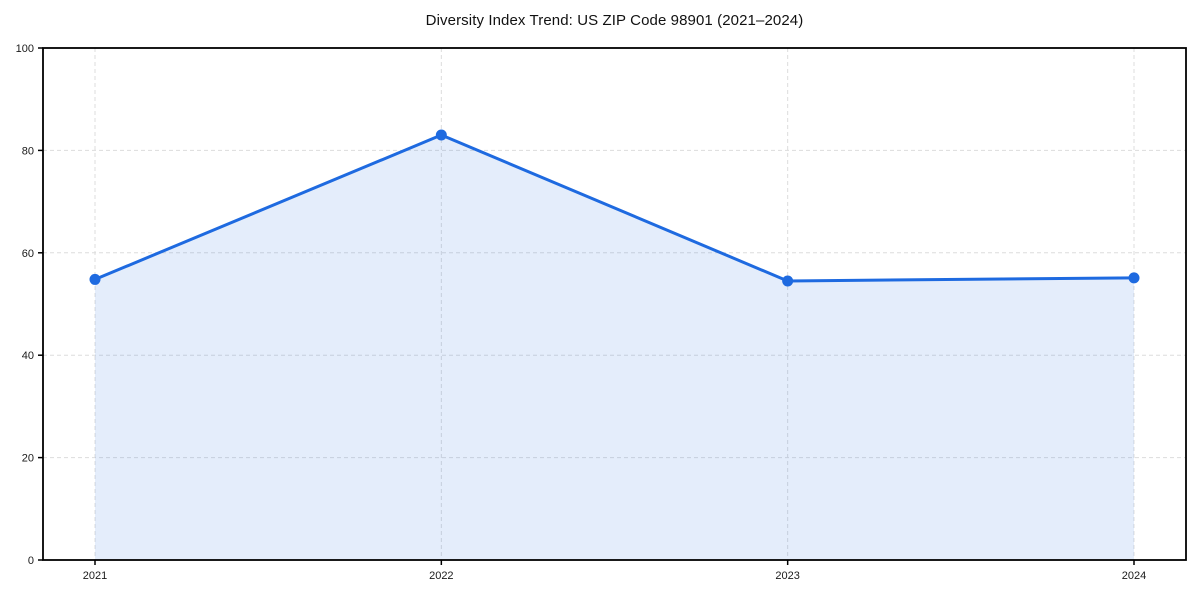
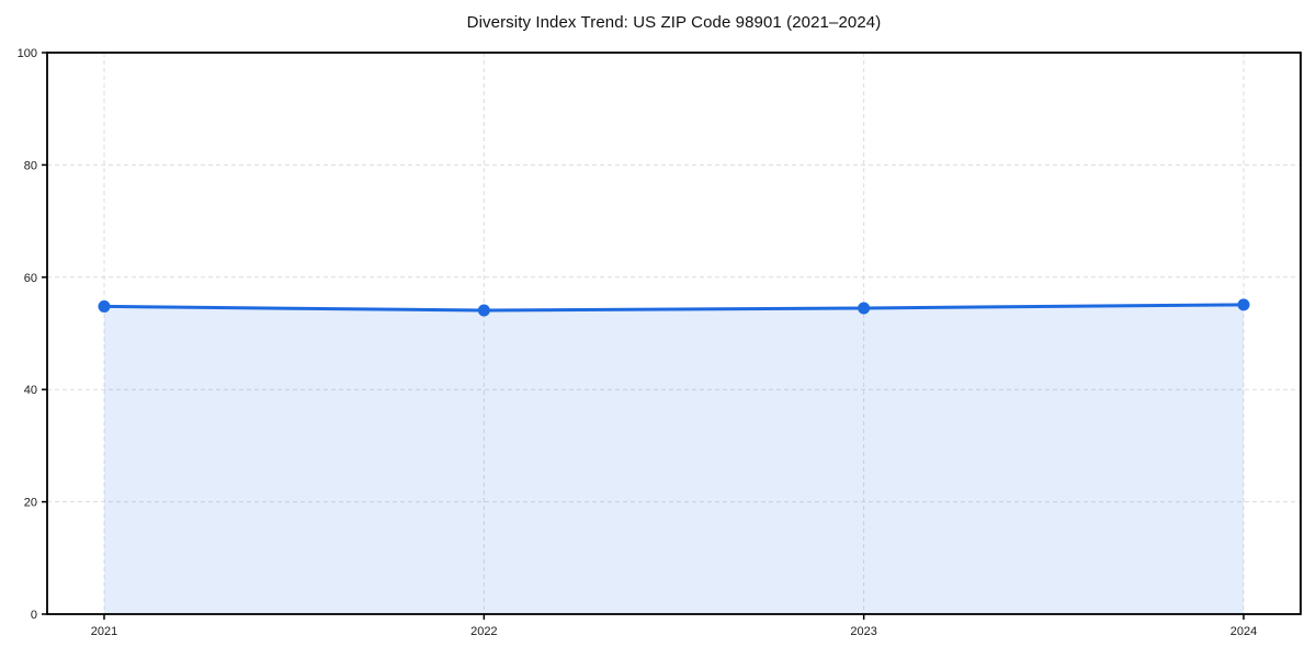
2022: 83 -> 54
